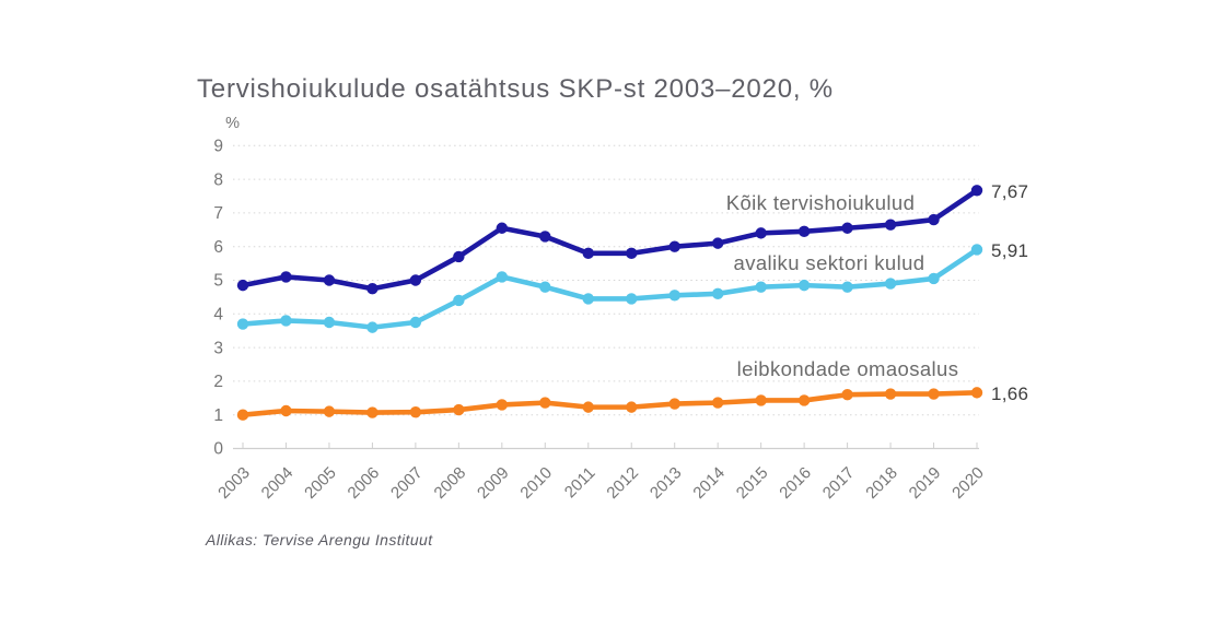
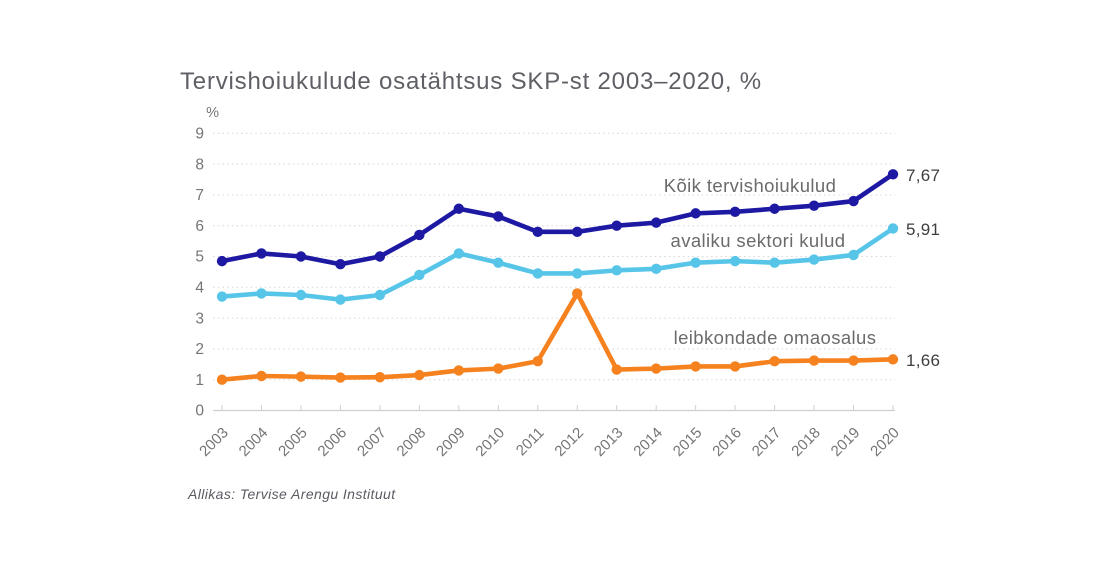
leibkondade omaosalus/2011: 1.2 -> 1.6
leibkondade omaosalus/2012: 1.2 -> 3.8
